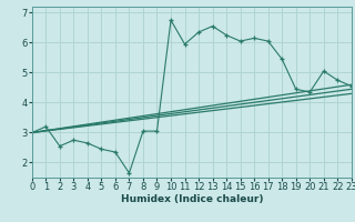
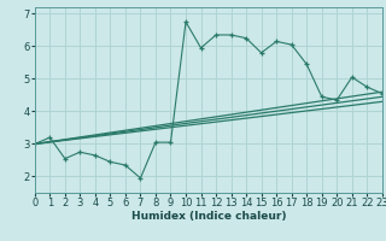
7: 1.65 -> 1.95
13: 6.55 -> 6.35
15: 6.05 -> 5.80
